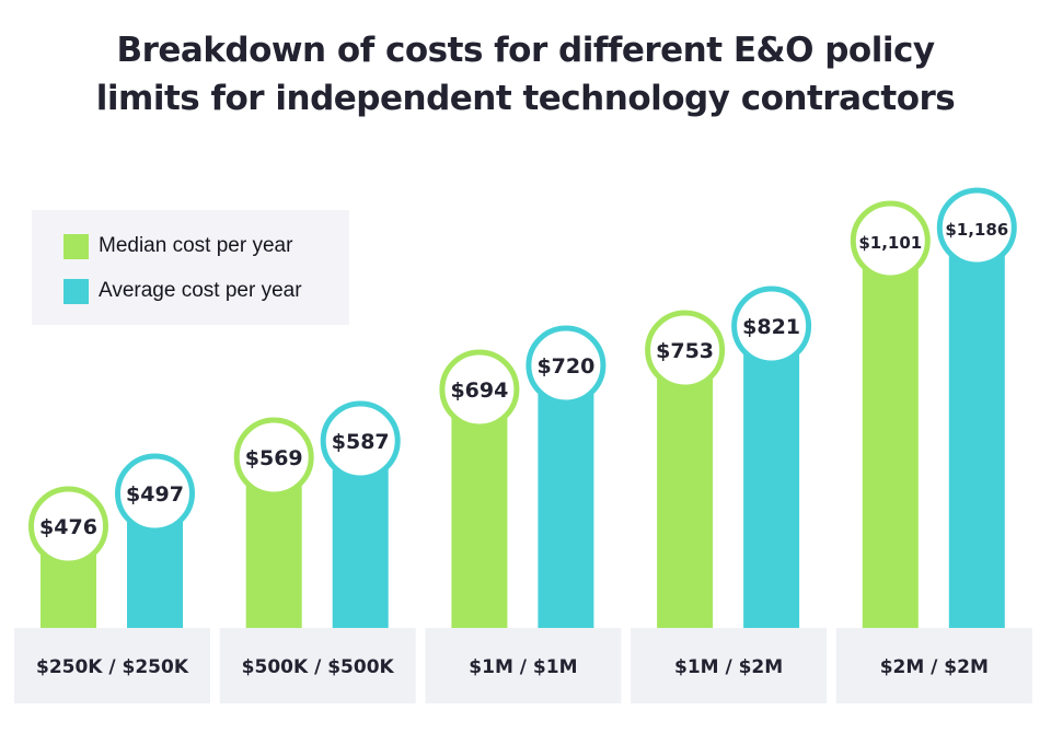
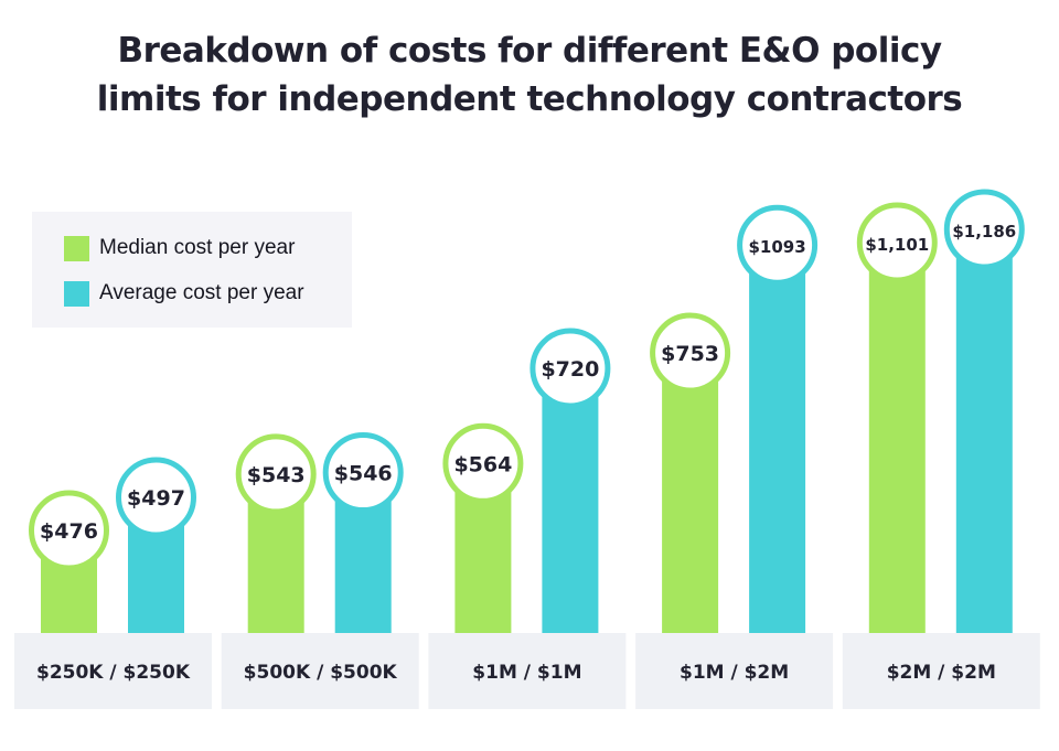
Median cost per year/$500K / $500K: $569 -> $543
Average cost per year/$500K / $500K: $587 -> $546
Median cost per year/$1M / $1M: $694 -> $564
Average cost per year/$1M / $2M: $821 -> $1093
